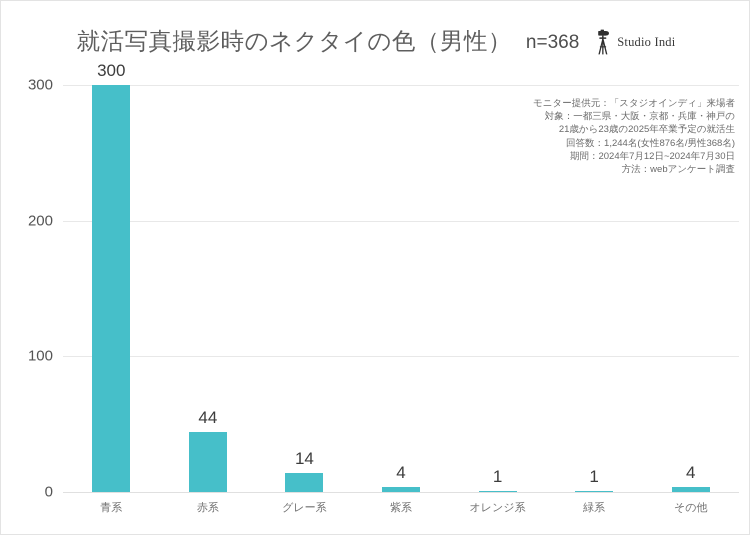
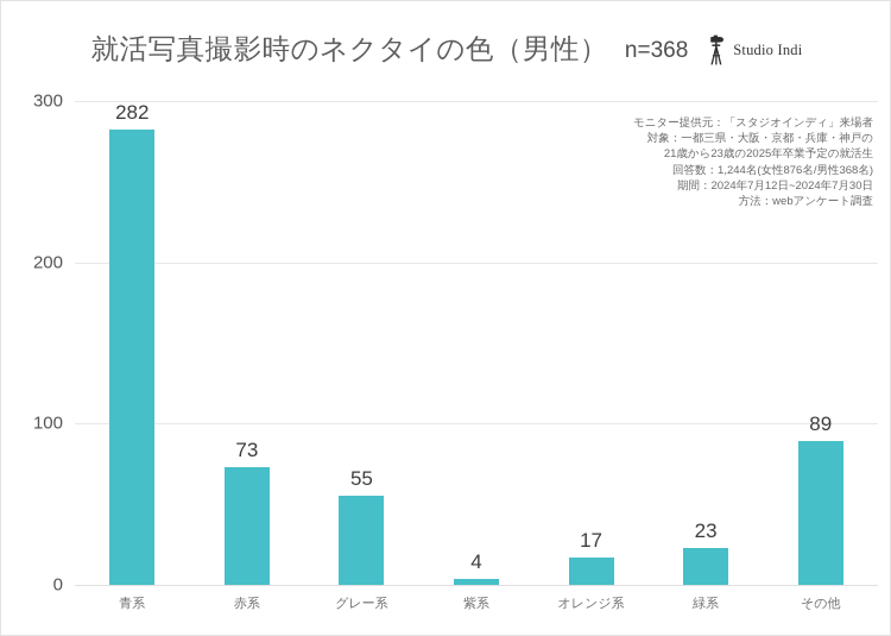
青系: 300 -> 282
赤系: 44 -> 73
グレー系: 14 -> 55
オレンジ系: 1 -> 17
緑系: 1 -> 23
その他: 4 -> 89
